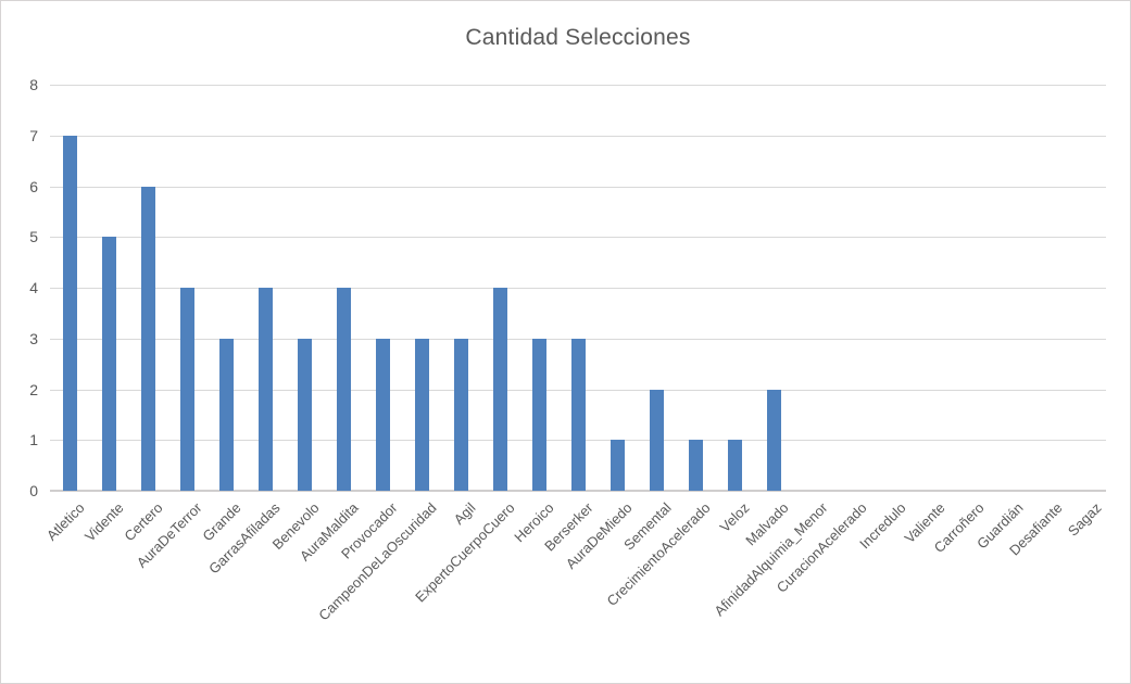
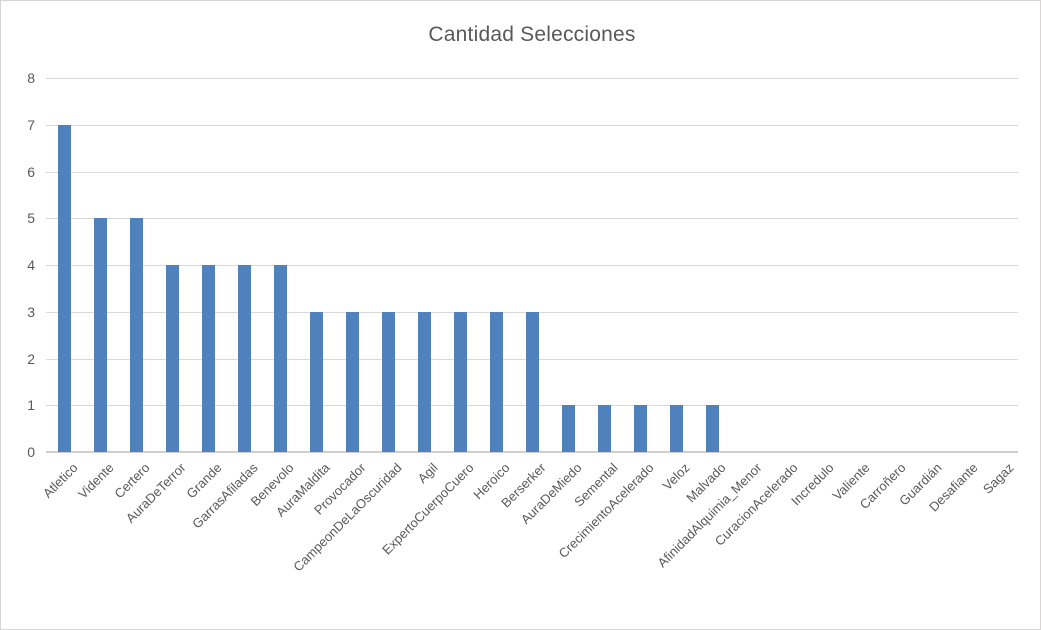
Certero: 6 -> 5
Grande: 3 -> 4
Benevolo: 3 -> 4
AuraMaldita: 4 -> 3
ExpertoCuerpoCuero: 4 -> 3
Semental: 2 -> 1
Malvado: 2 -> 1
